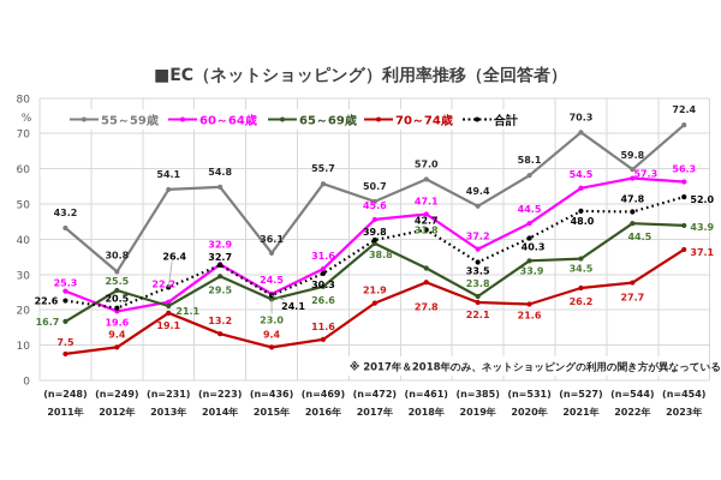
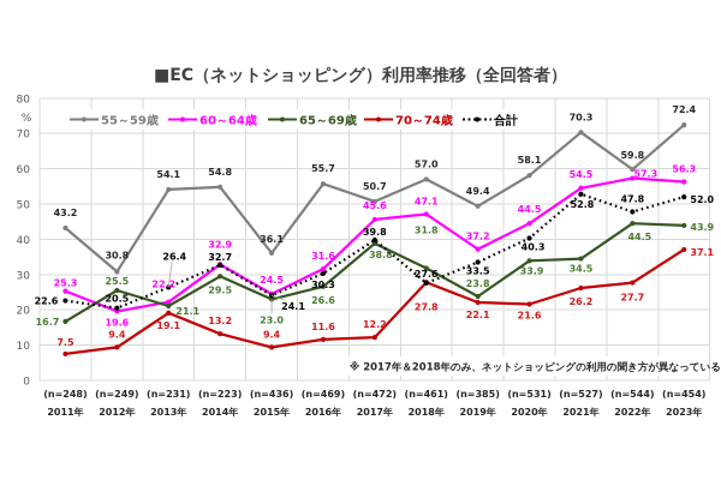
70～74歳/2017年: 21.9 -> 12.2
合計/2018年: 42.7 -> 27.6
合計/2021年: 48.0 -> 52.8
